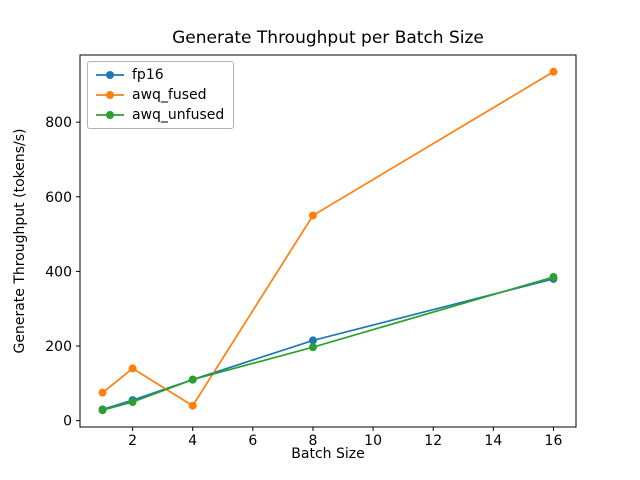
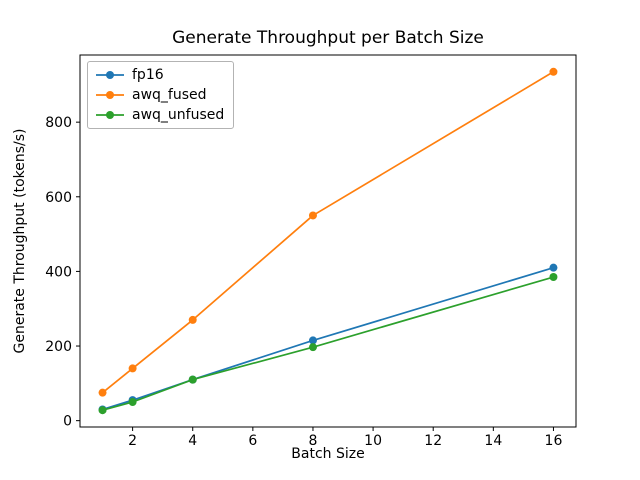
awq_fused/4: 40 -> 270
fp16/16: 380 -> 410
